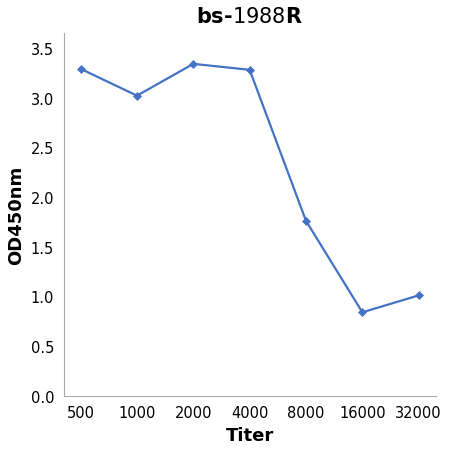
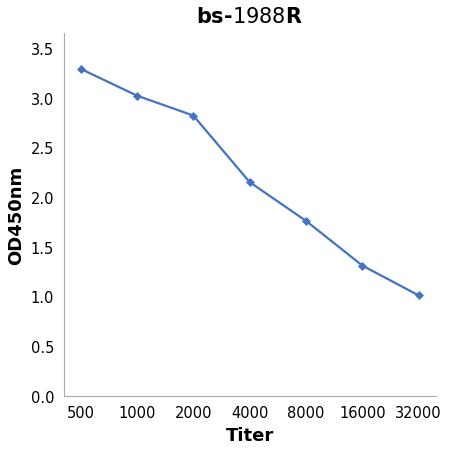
2000: 3.34 -> 2.82
4000: 3.28 -> 2.15
16000: 0.84 -> 1.31
